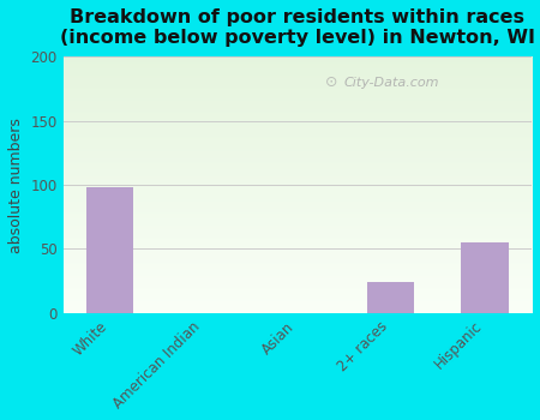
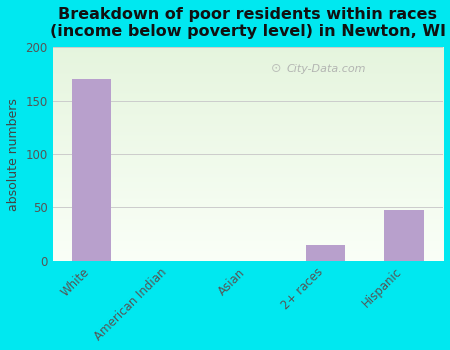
White: 98 -> 170
2+ races: 24 -> 15
Hispanic: 55 -> 48
